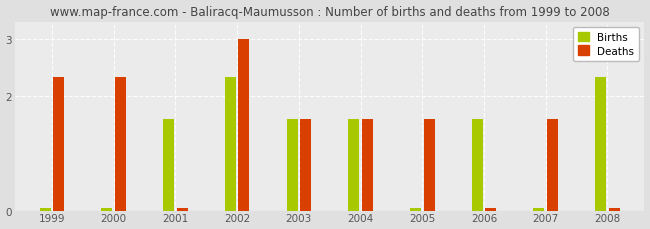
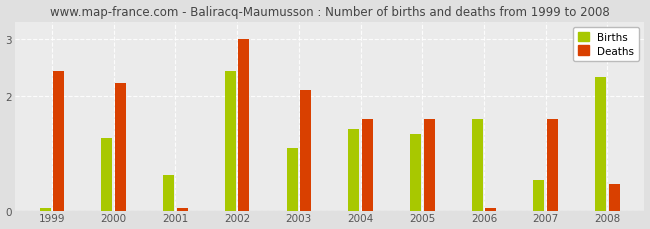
Deaths/1999: 2.33 -> 2.44
Births/2000: 0.05 -> 1.26
Deaths/2000: 2.33 -> 2.22
Births/2001: 1.60 -> 0.62
Births/2002: 2.33 -> 2.44
Births/2003: 1.60 -> 1.10
Deaths/2003: 1.60 -> 2.10
Births/2004: 1.60 -> 1.42
Births/2005: 0.05 -> 1.34
Births/2007: 0.05 -> 0.54
Deaths/2008: 0.05 -> 0.46
